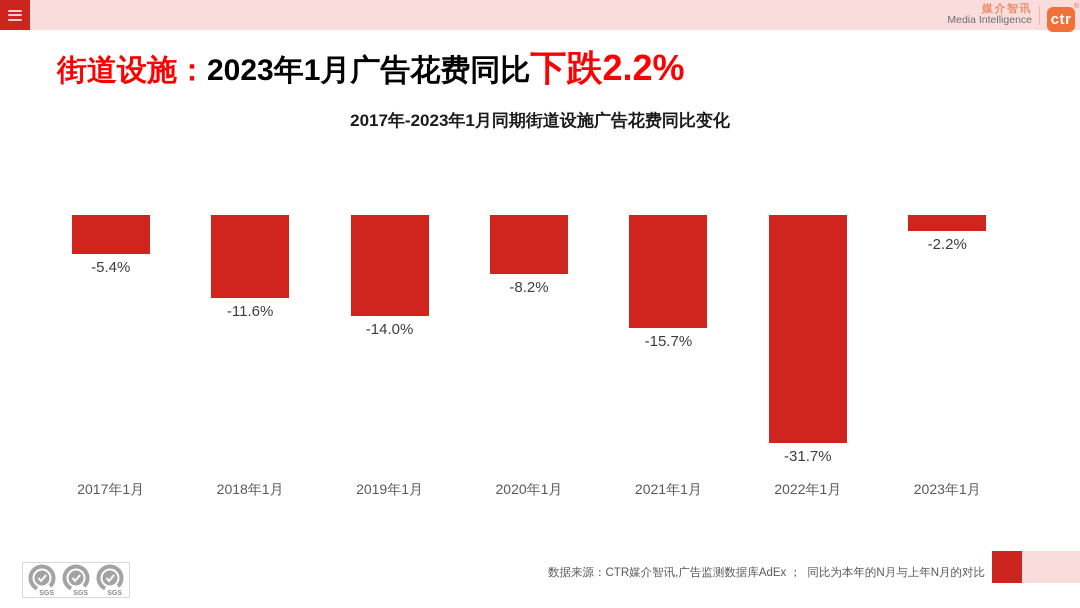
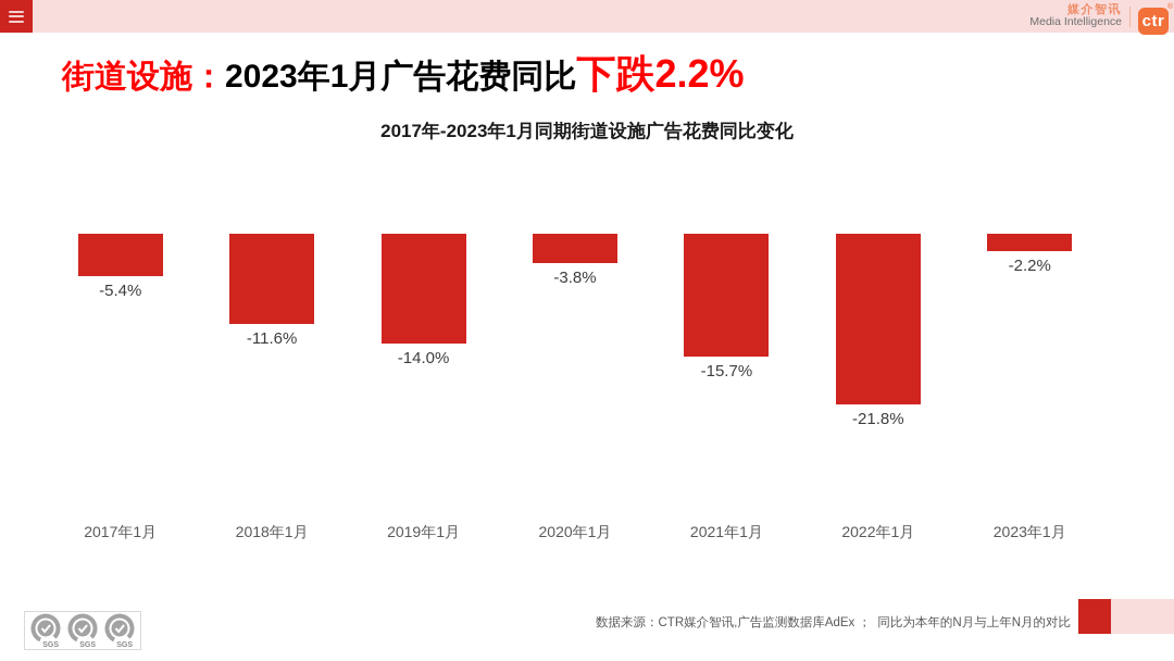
2020年1月: -8.2% -> -3.8%
2022年1月: -31.7% -> -21.8%
